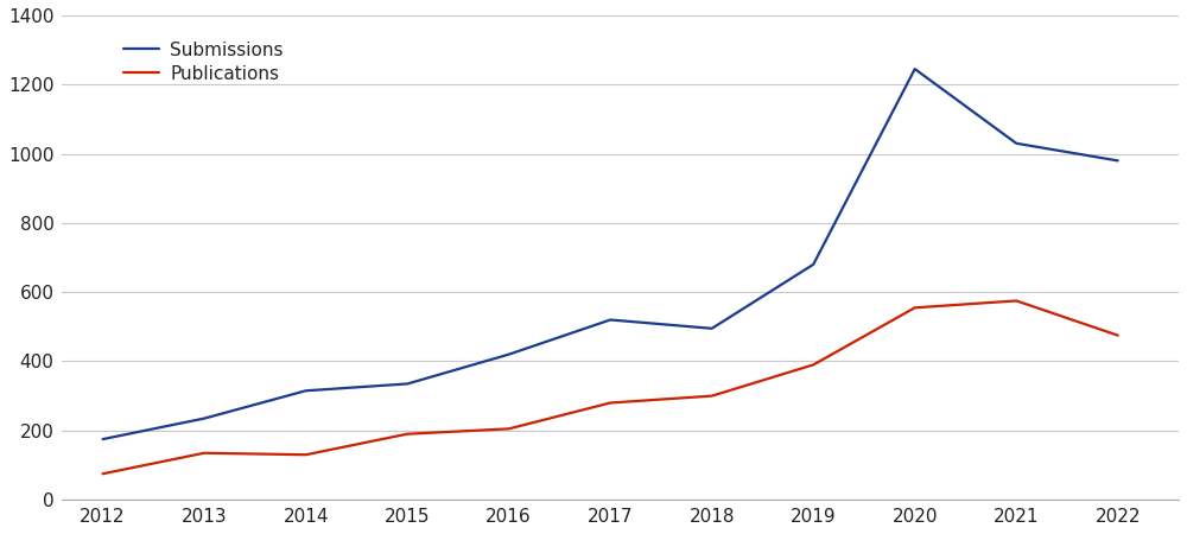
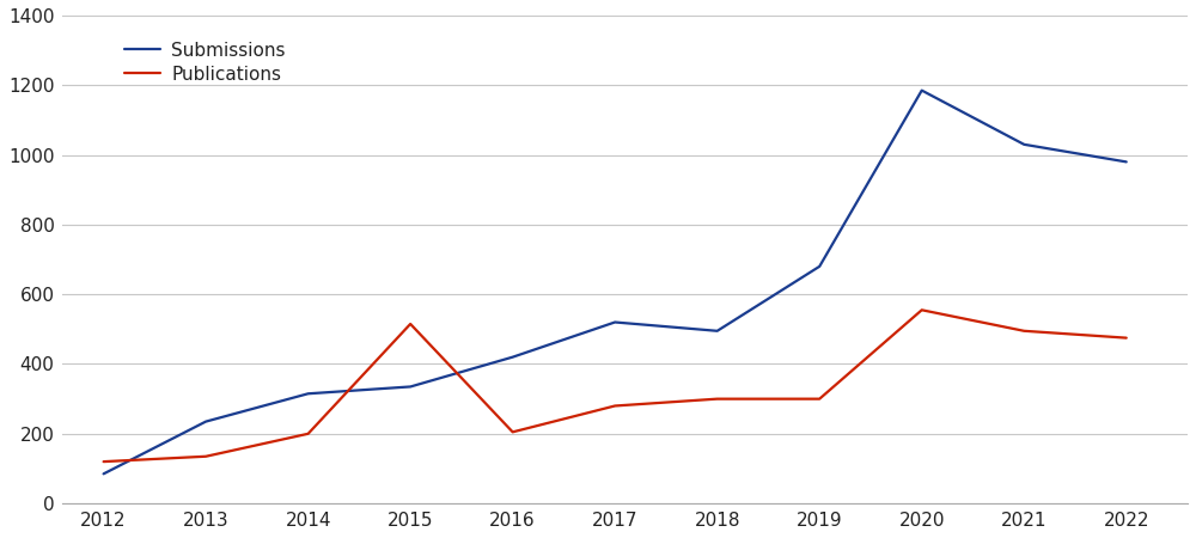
Submissions/2012: 175 -> 85
Publications/2012: 75 -> 120
Publications/2014: 130 -> 200
Publications/2015: 190 -> 515
Publications/2019: 390 -> 300
Submissions/2020: 1245 -> 1185
Publications/2021: 575 -> 495
